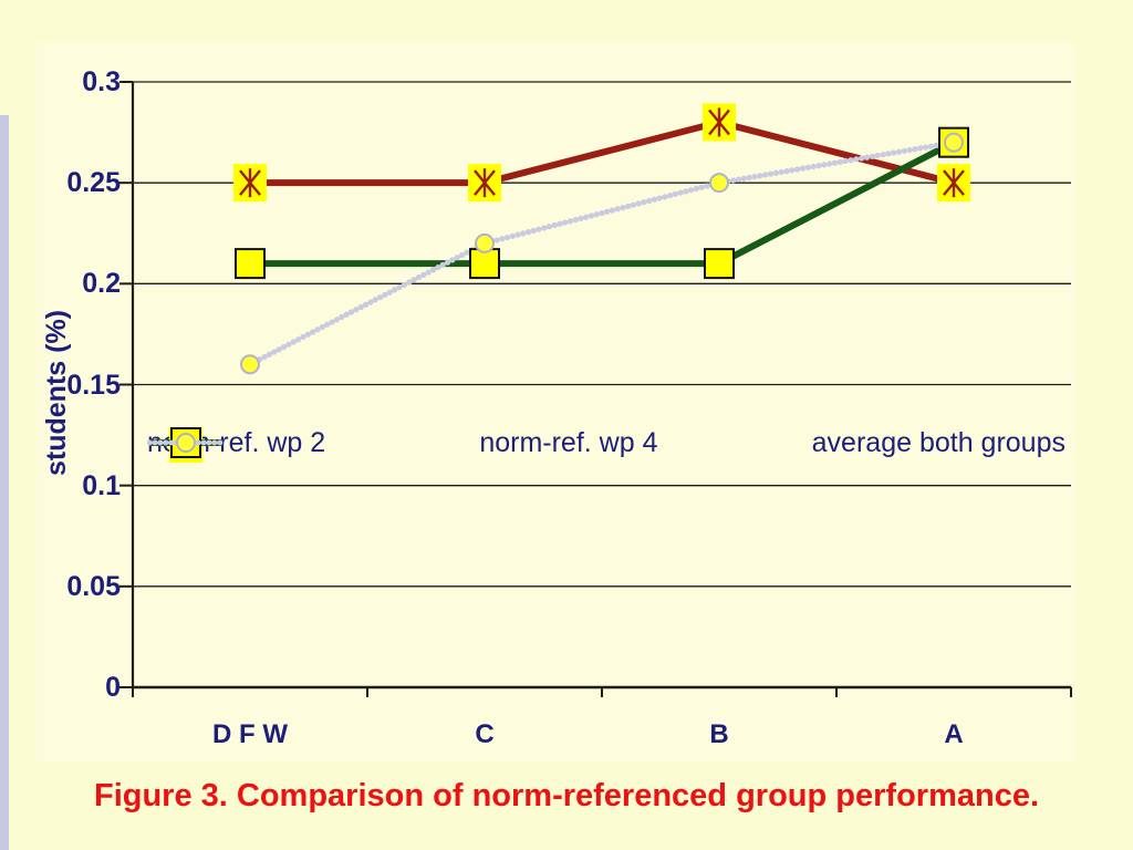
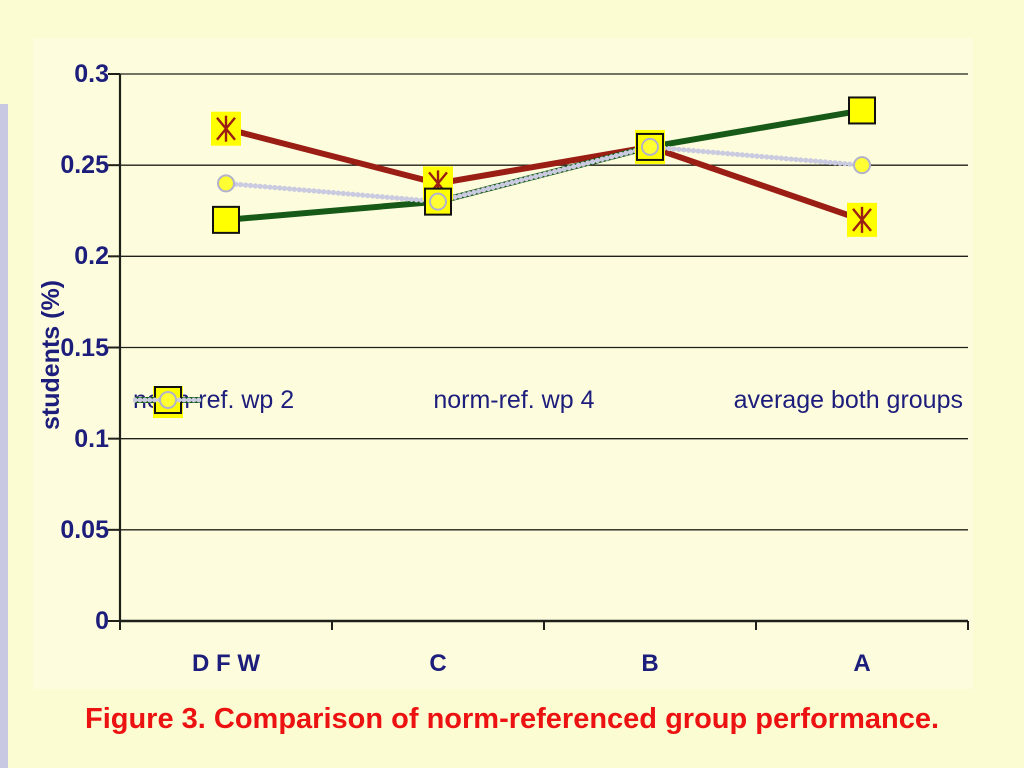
norm-ref. wp 2/D F W: 0.25 -> 0.27
norm-ref. wp 4/D F W: 0.21 -> 0.22
average both groups/D F W: 0.16 -> 0.24
norm-ref. wp 2/C: 0.25 -> 0.24
norm-ref. wp 4/C: 0.21 -> 0.23
average both groups/C: 0.22 -> 0.23
norm-ref. wp 2/B: 0.28 -> 0.26
norm-ref. wp 4/B: 0.21 -> 0.26
average both groups/B: 0.25 -> 0.26
norm-ref. wp 2/A: 0.25 -> 0.22
norm-ref. wp 4/A: 0.27 -> 0.28
average both groups/A: 0.27 -> 0.25
